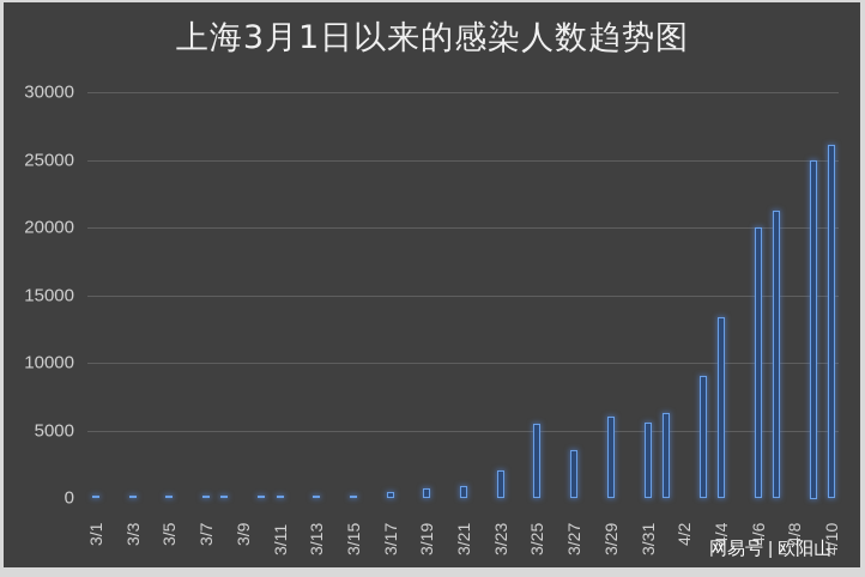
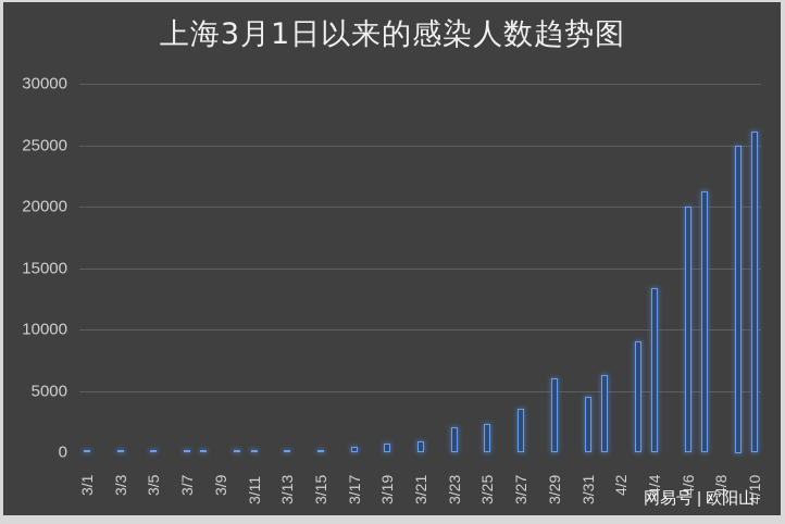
3/25: 5500 -> 2300
3/31: 5600 -> 4500
